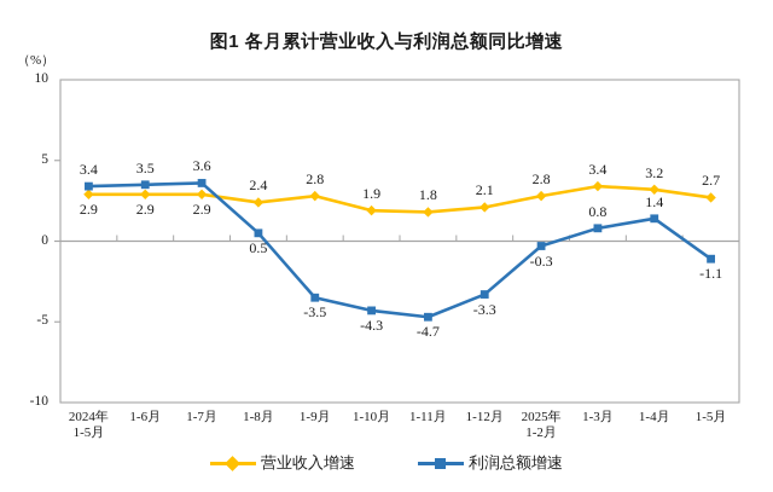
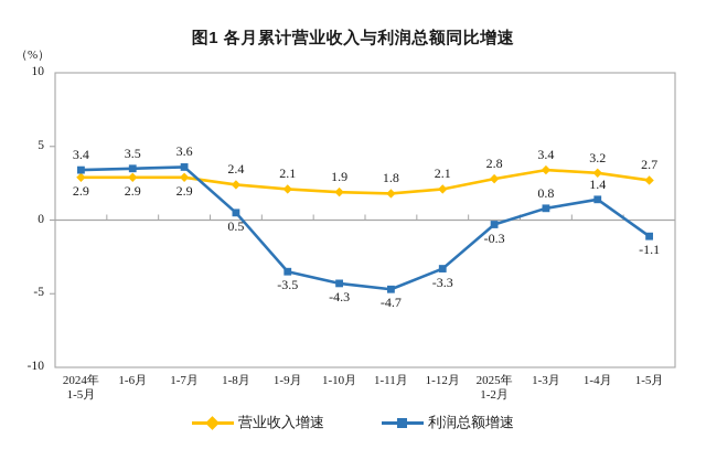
营业收入增速/1-9月: 2.8 -> 2.1
